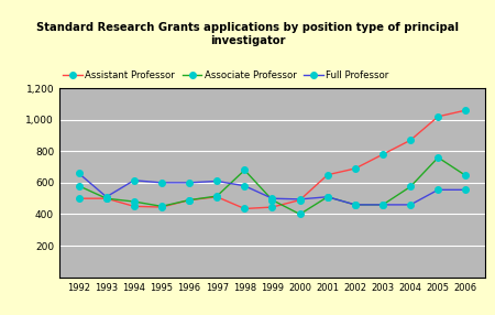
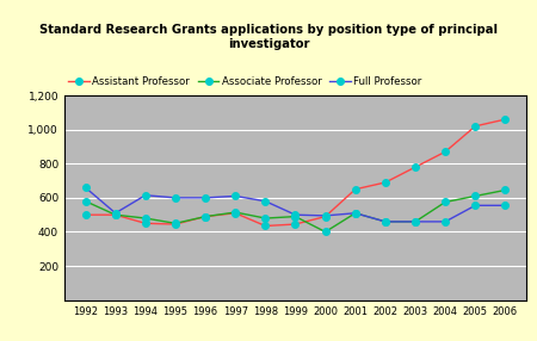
Associate Professor/1998: 680 -> 480
Associate Professor/2005: 760 -> 610
